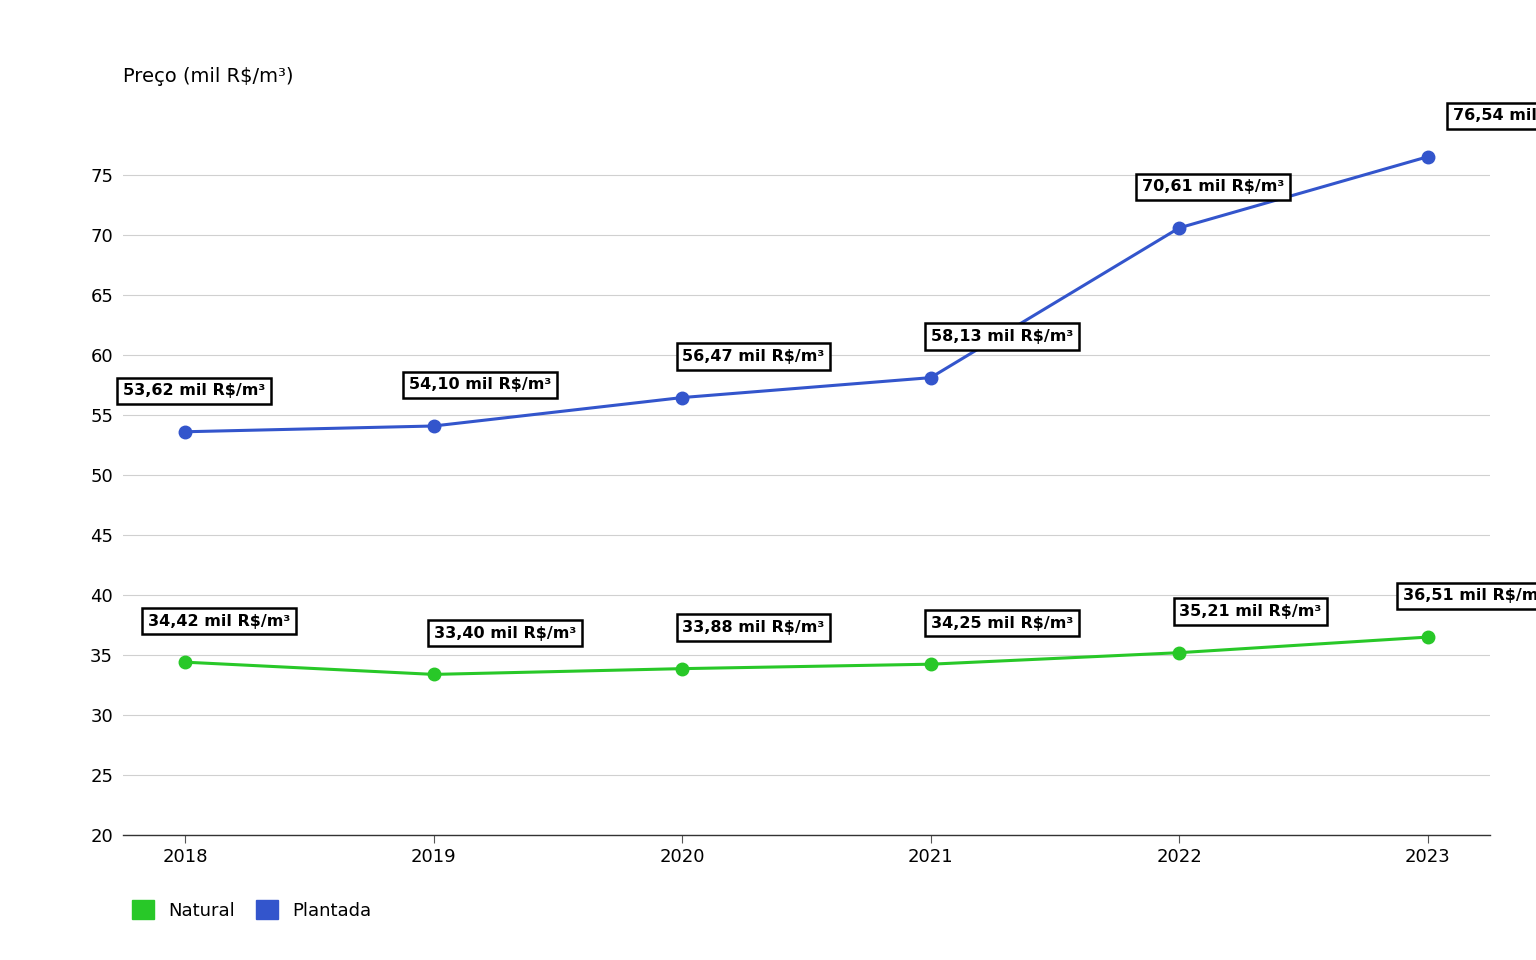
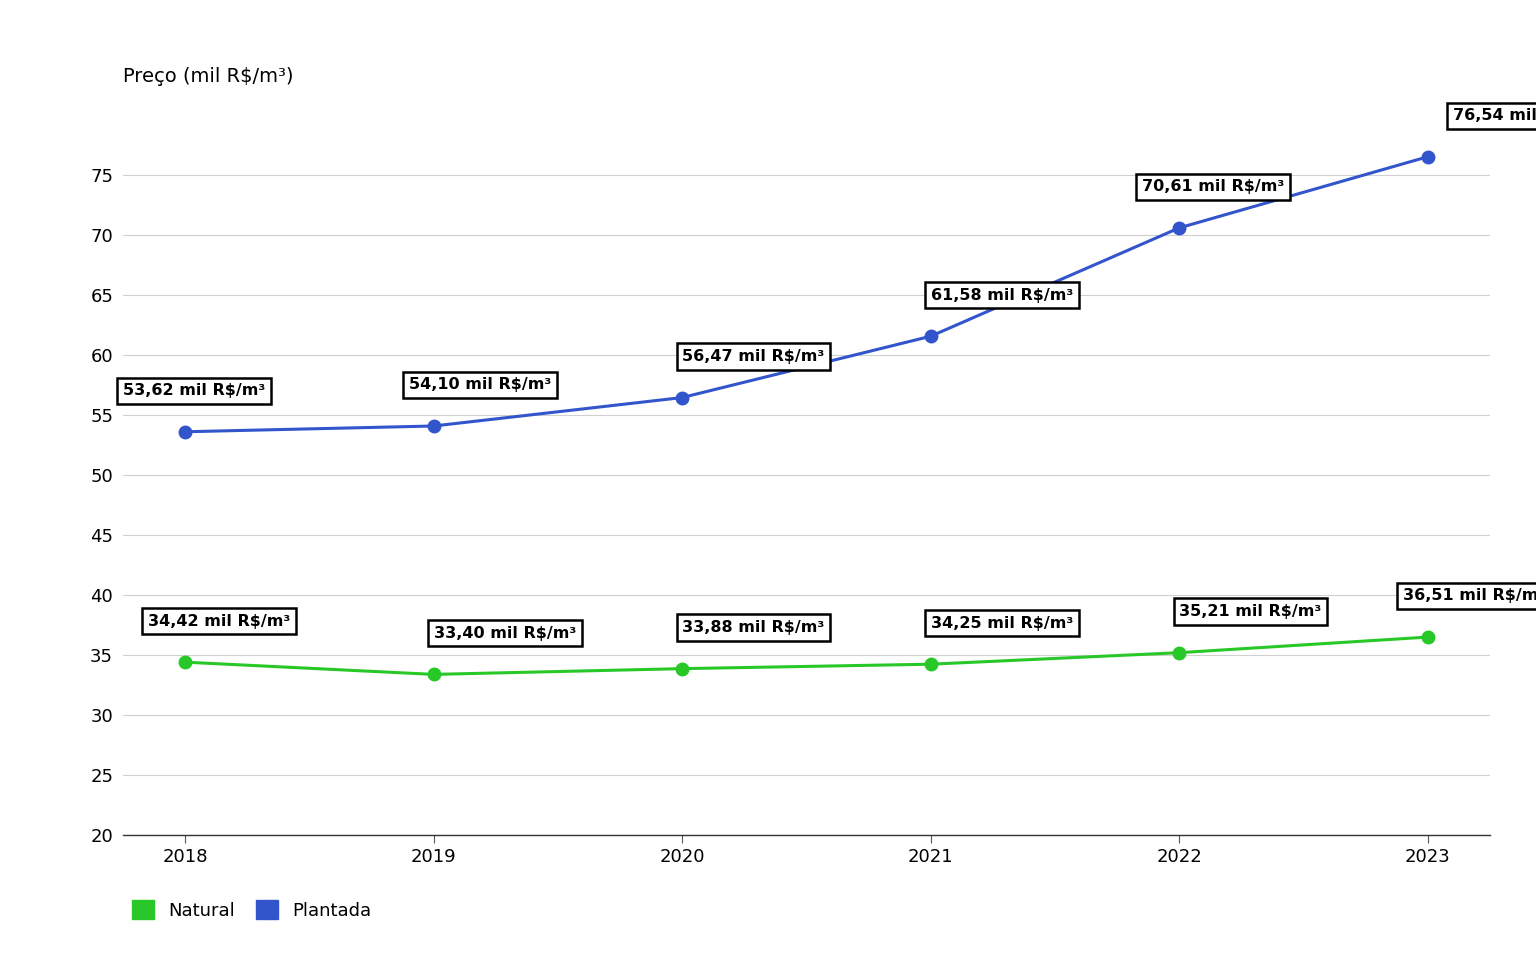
Plantada/2021: 58,13 -> 61,58
